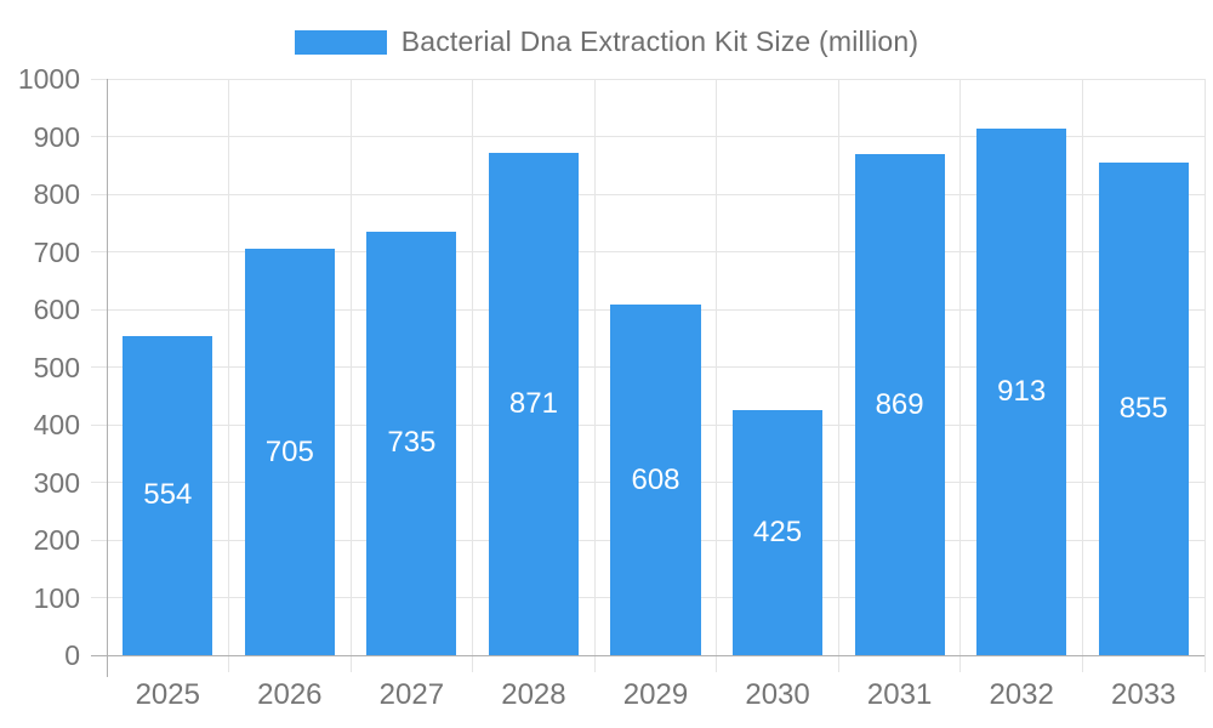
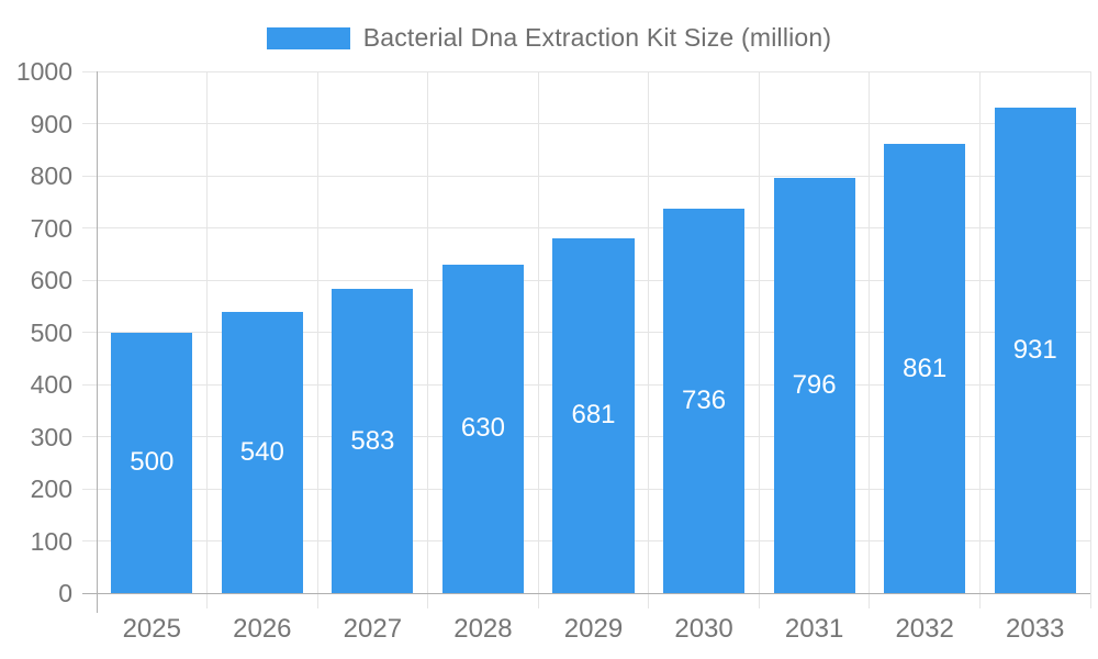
2025: 554 -> 500
2026: 705 -> 540
2027: 735 -> 583
2028: 871 -> 630
2029: 608 -> 681
2030: 425 -> 736
2031: 869 -> 796
2032: 913 -> 861
2033: 855 -> 931
